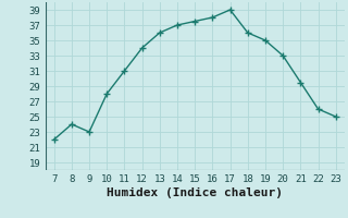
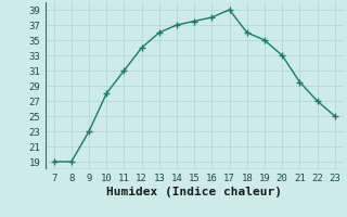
7: 22.0 -> 19.0
8: 24.0 -> 19.0
22: 26.0 -> 27.0
